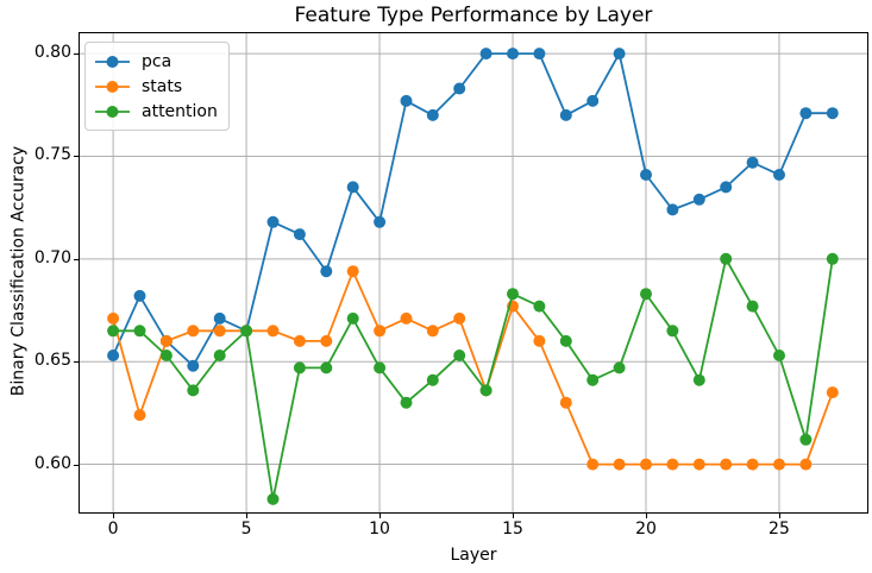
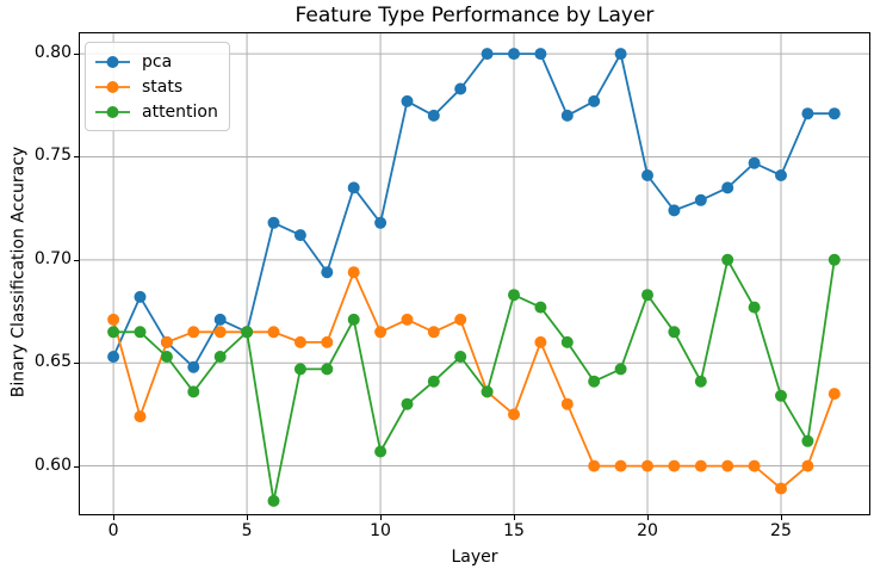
attention/10: 0.647 -> 0.607
stats/15: 0.677 -> 0.625
stats/25: 0.600 -> 0.589
attention/25: 0.653 -> 0.634
